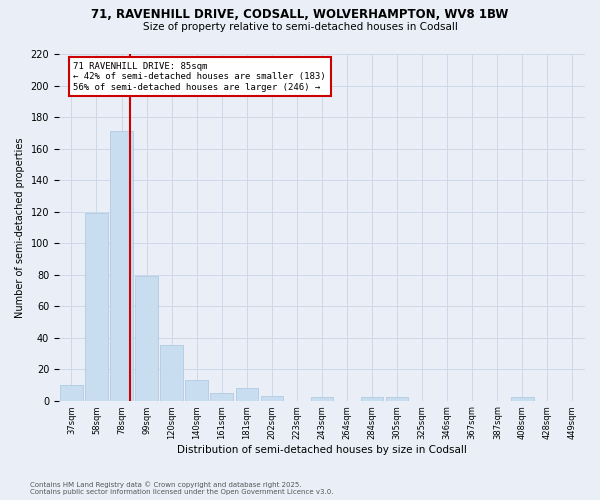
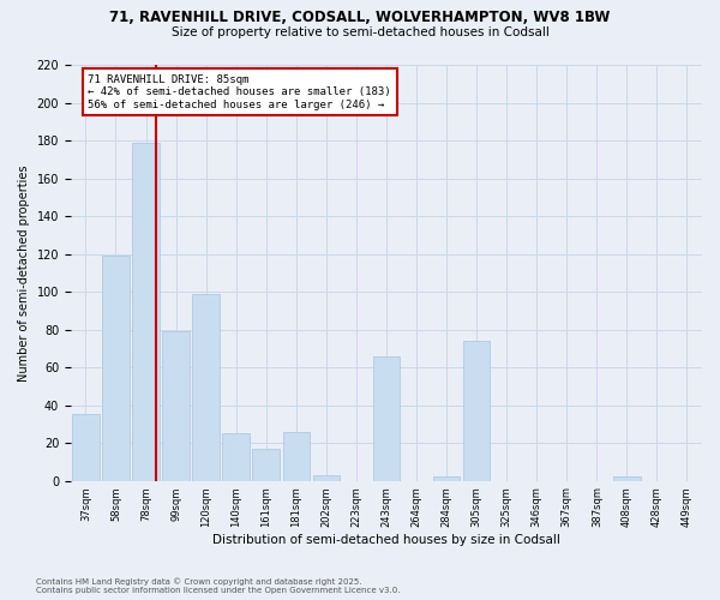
37sqm: 10 -> 35
78sqm: 171 -> 179
120sqm: 35 -> 99
140sqm: 13 -> 25
161sqm: 5 -> 17
181sqm: 8 -> 26
243sqm: 2 -> 66
305sqm: 2 -> 74
